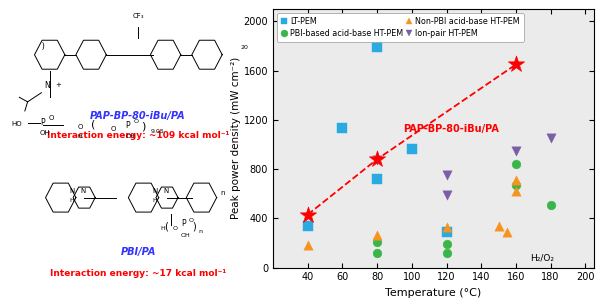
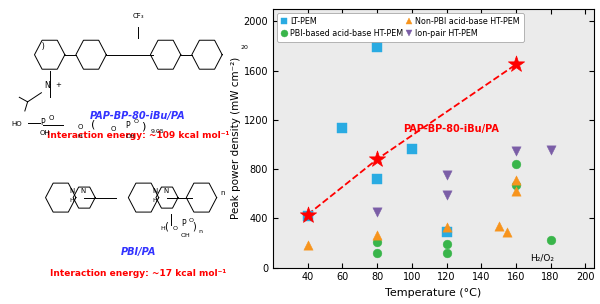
LT-PEM/40: 340 -> 420
Ion-pair HT-PEM/80: 870 -> 450
PBI-based acid-base HT-PEM/180: 510 -> 220
Ion-pair HT-PEM/180: 1050 -> 960
